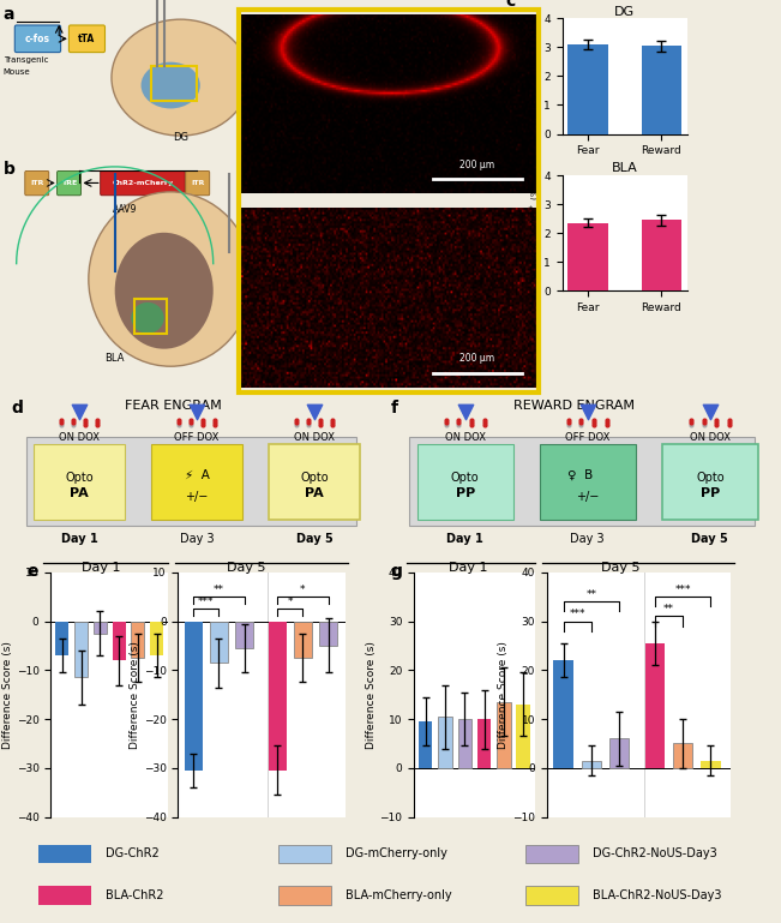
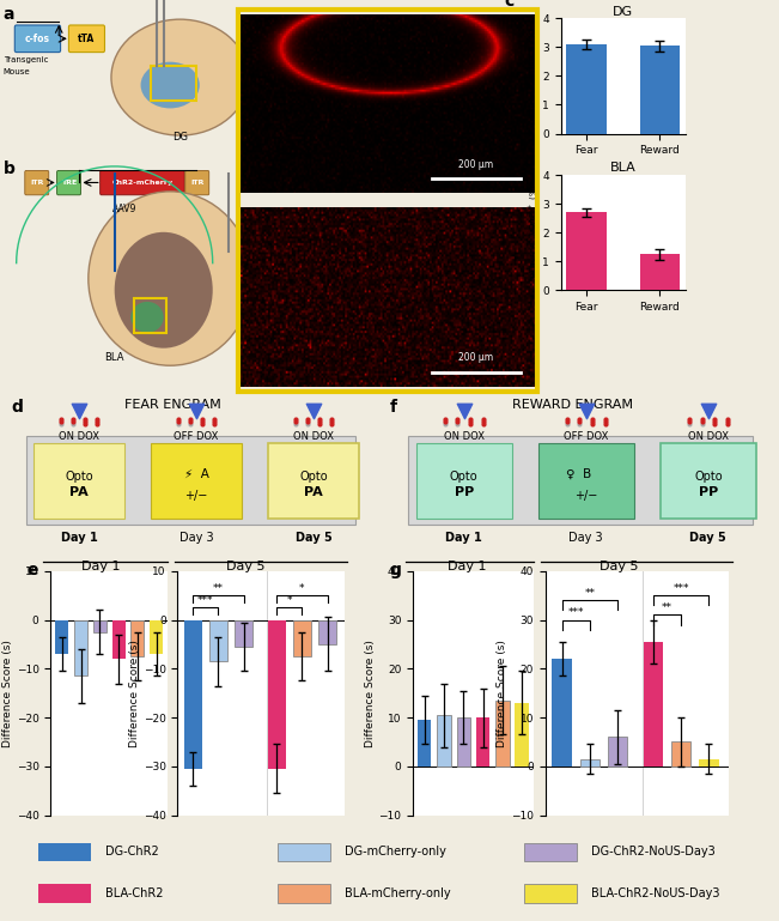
BLA/Fear: 2.35 -> 2.70
BLA/Reward: 2.45 -> 1.25
